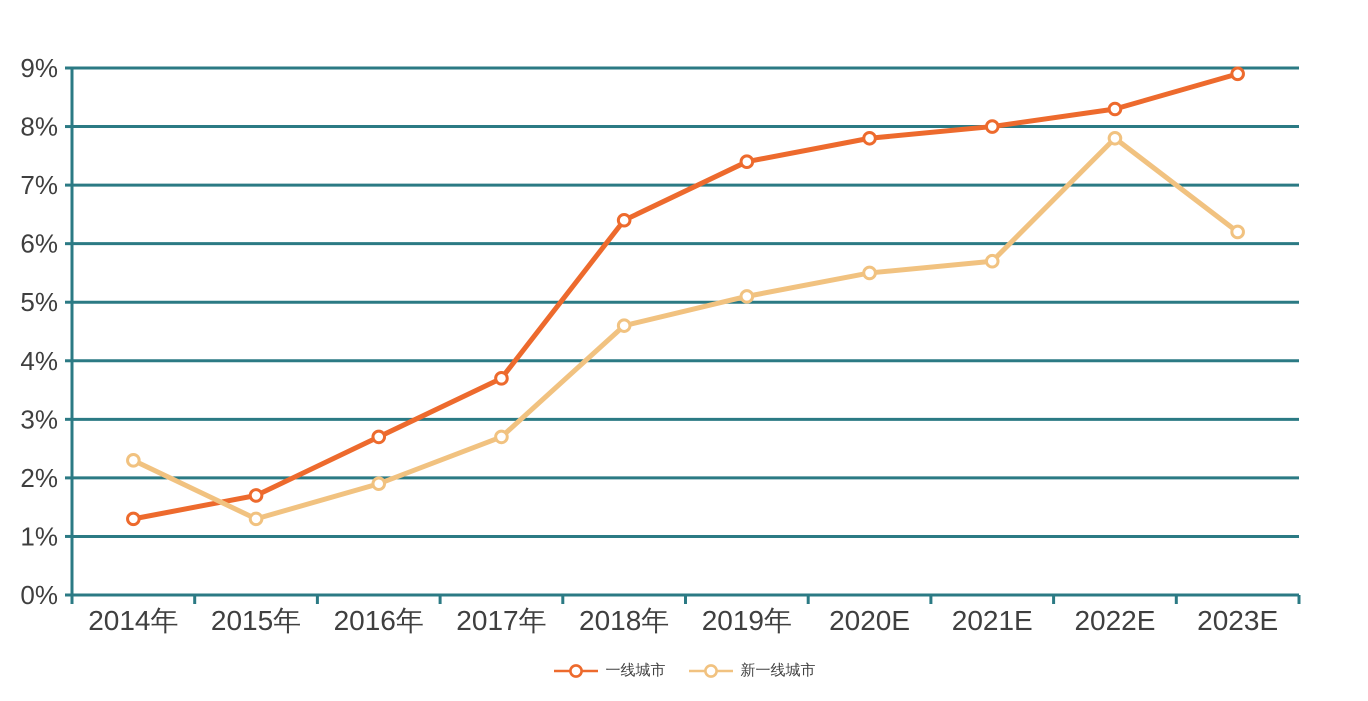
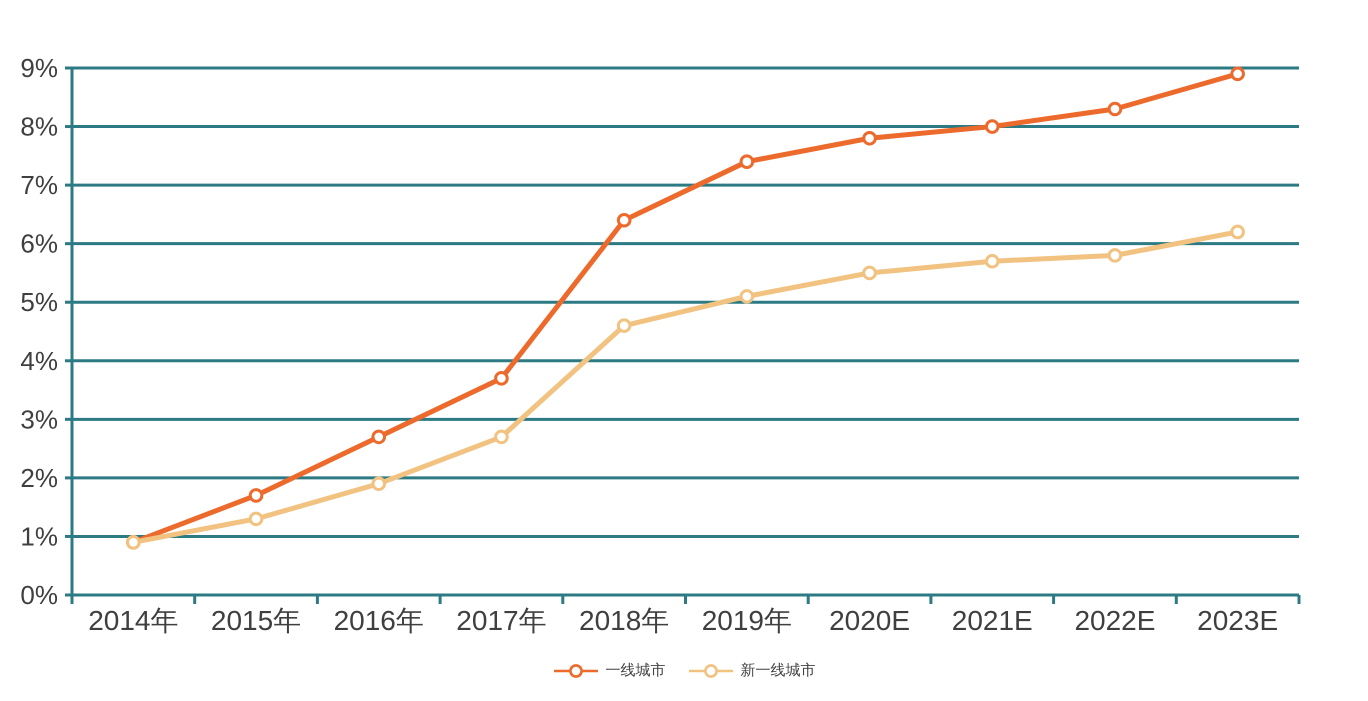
一线城市/2014年: 1.3% -> 0.9%
新一线城市/2014年: 2.3% -> 0.9%
新一线城市/2022E: 7.8% -> 5.8%
